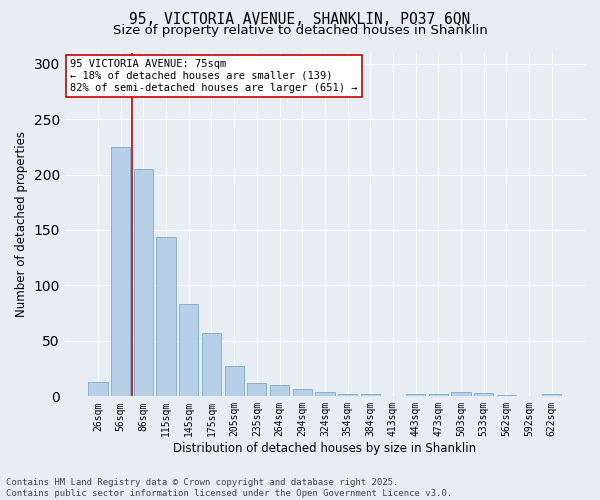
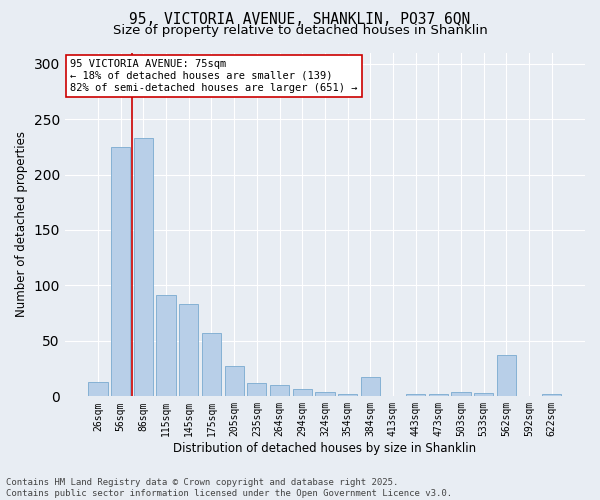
86sqm: 205 -> 233
115sqm: 144 -> 91
384sqm: 2 -> 17
562sqm: 1 -> 37
